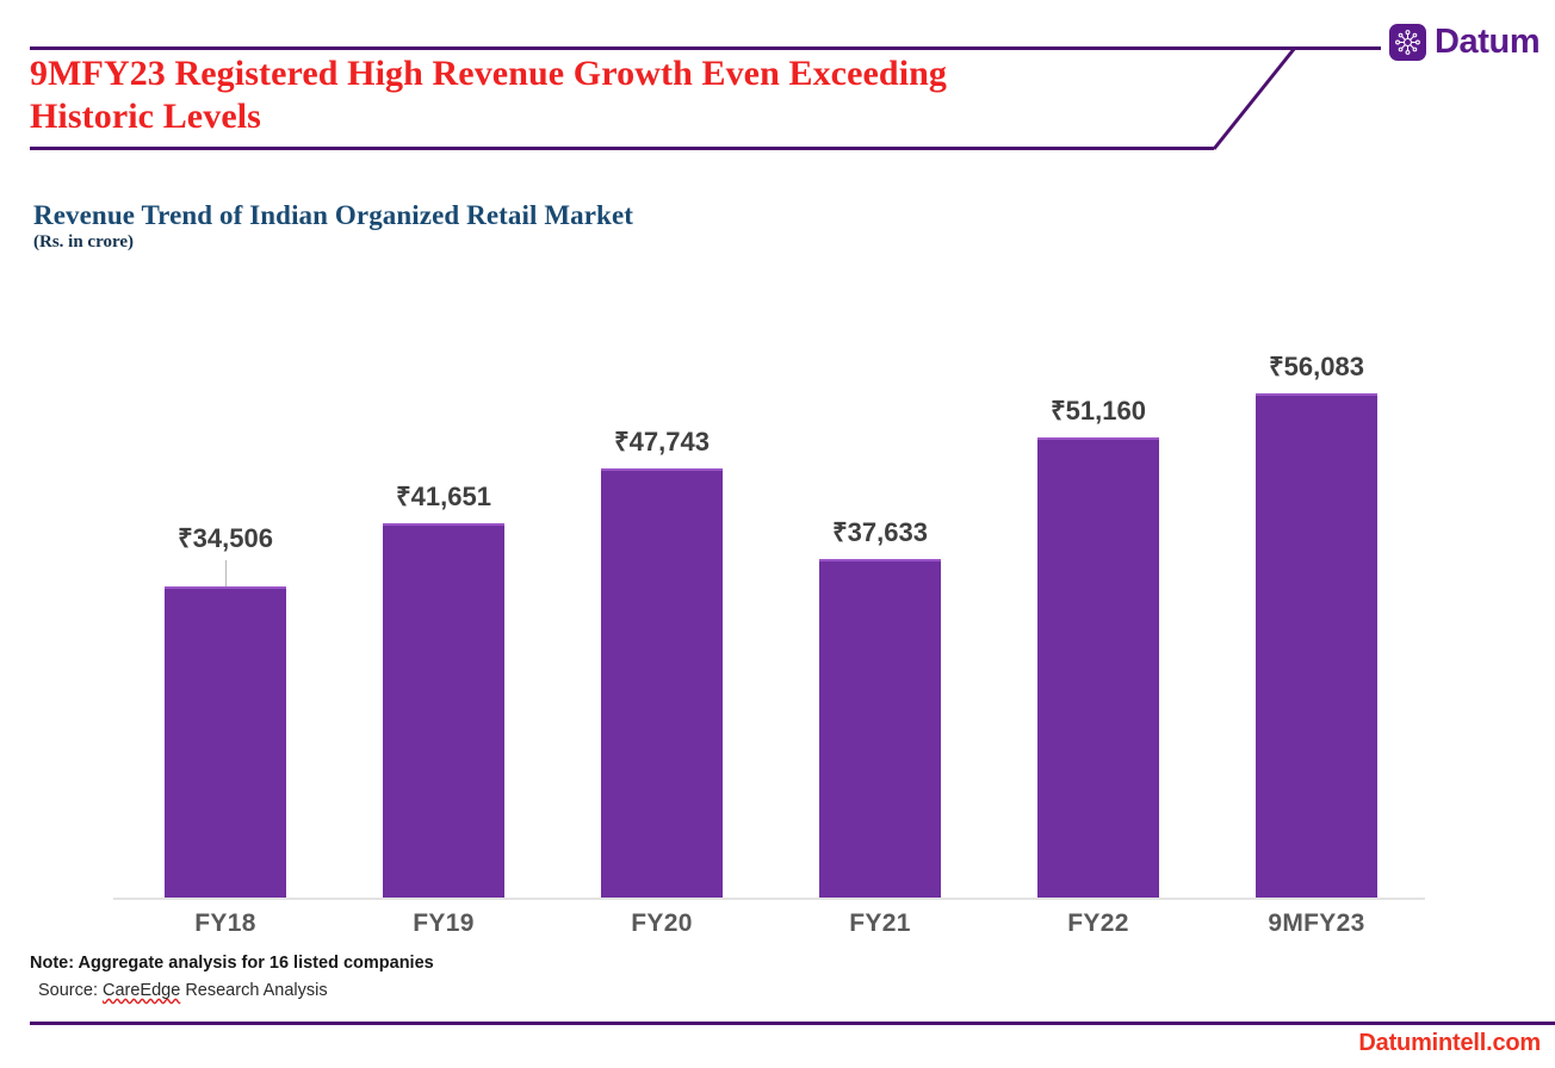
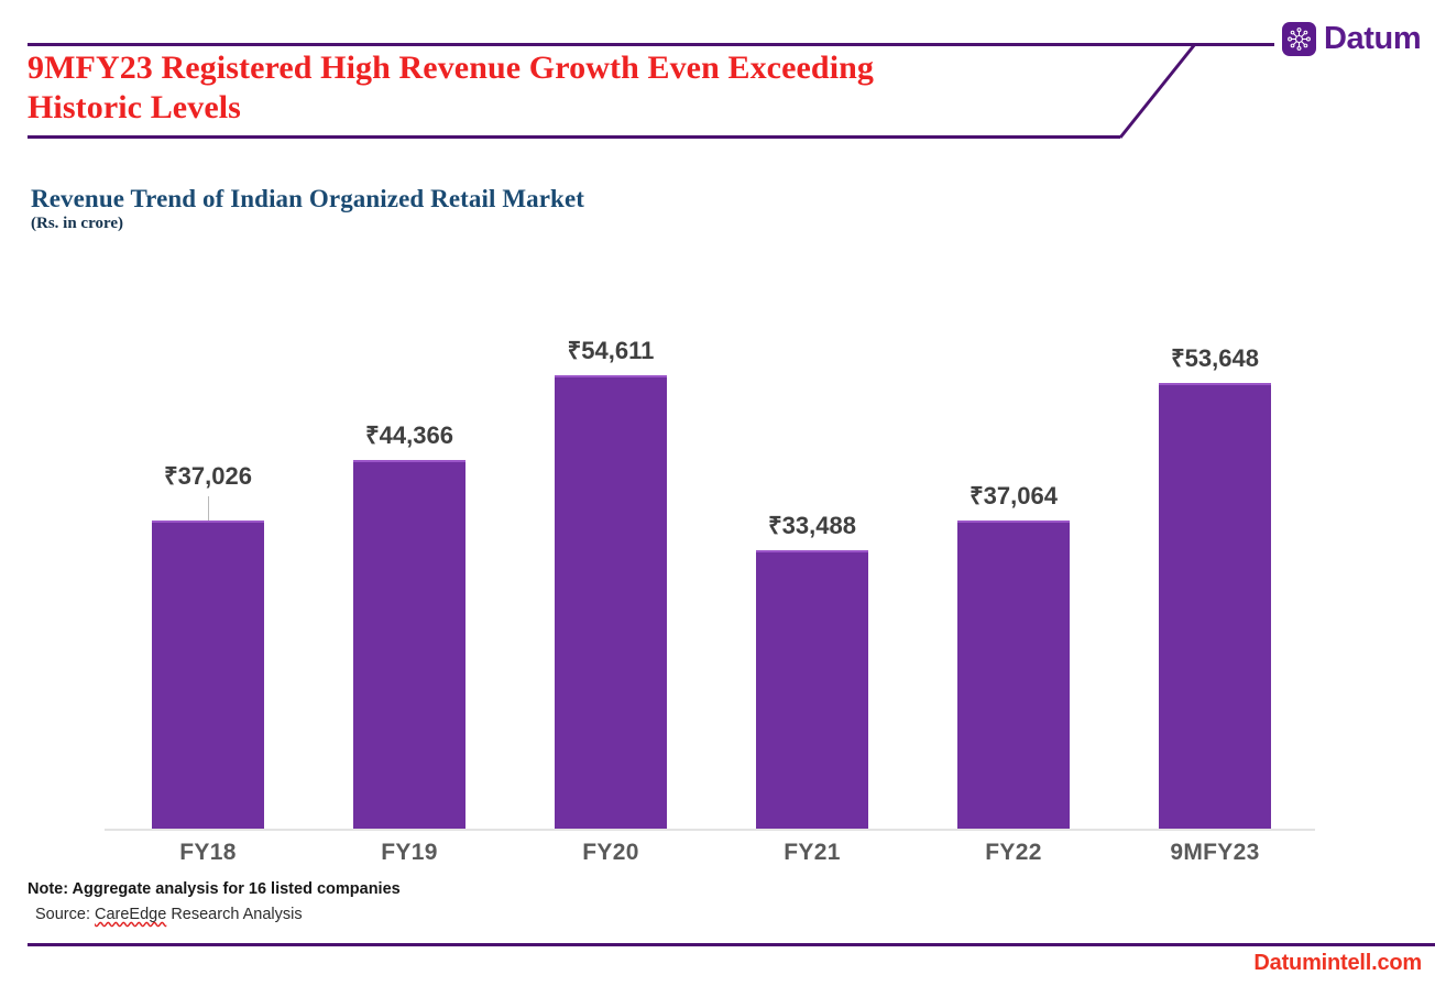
FY18: 34,506 -> 37,026
FY19: 41,651 -> 44,366
FY20: 47,743 -> 54,611
FY21: 37,633 -> 33,488
FY22: 51,160 -> 37,064
9MFY23: 56,083 -> 53,648
